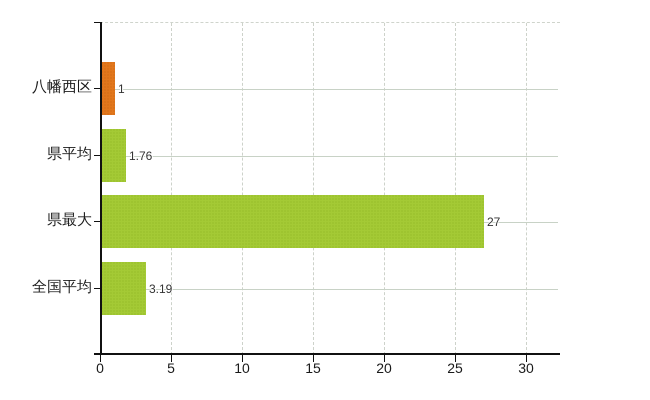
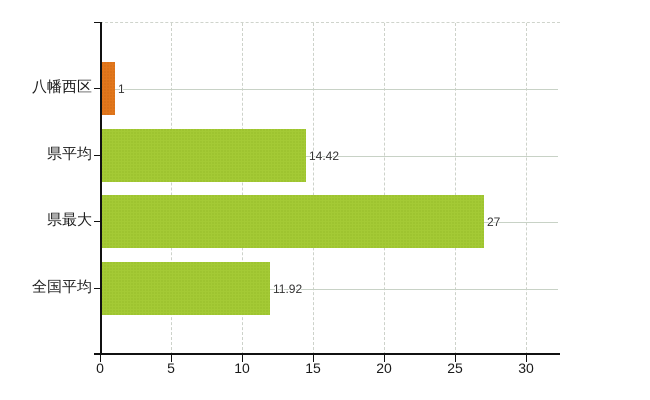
県平均: 1.76 -> 14.42
全国平均: 3.19 -> 11.92
